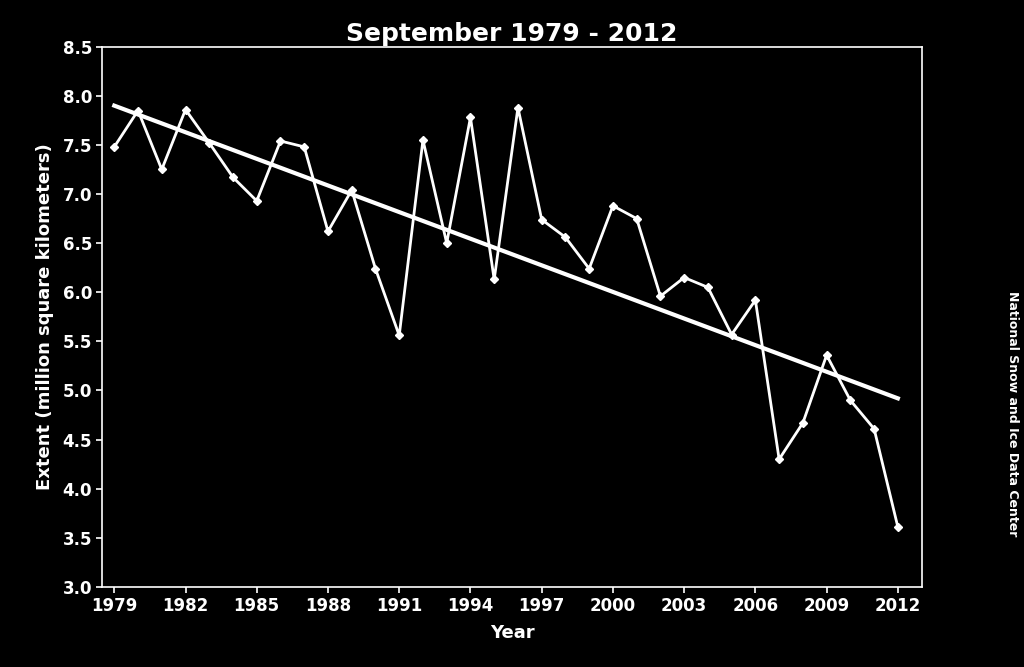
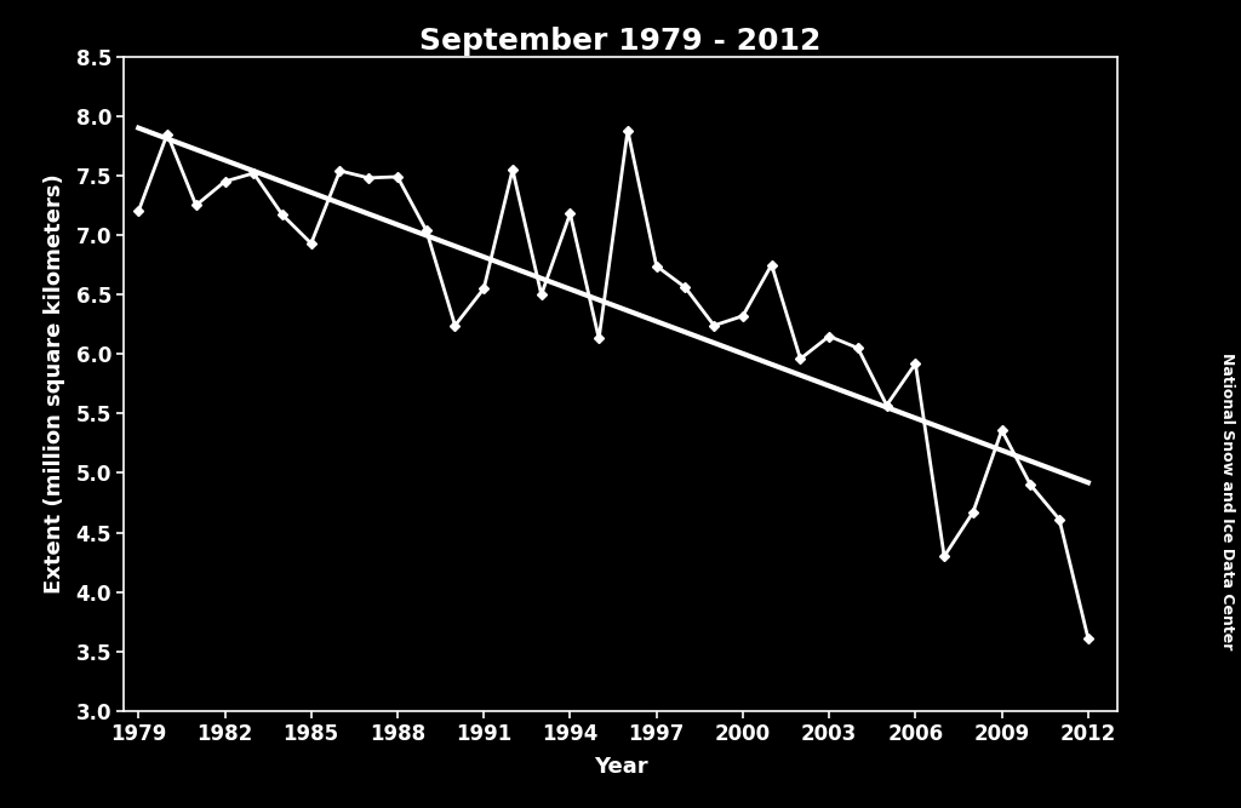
1979: 7.48 -> 7.20
1982: 7.86 -> 7.45
1988: 6.62 -> 7.49
1991: 5.56 -> 6.55
1994: 7.78 -> 7.18
2000: 6.88 -> 6.32
